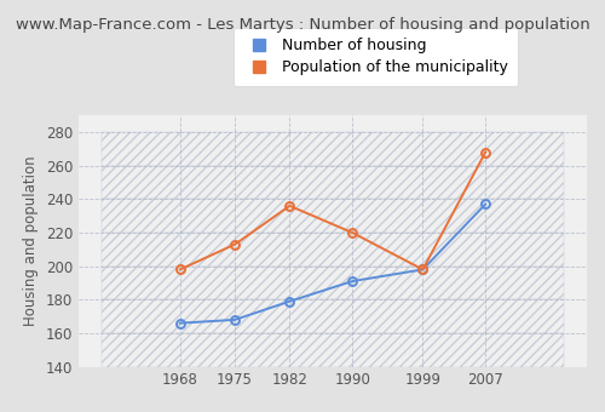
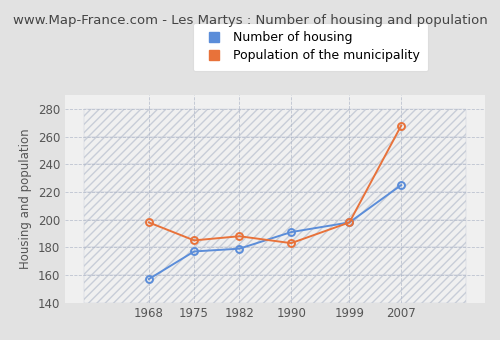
Number of housing/1968: 166 -> 157
Number of housing/1975: 168 -> 177
Population of the municipality/1975: 213 -> 185
Population of the municipality/1982: 236 -> 188
Population of the municipality/1990: 220 -> 183
Number of housing/2007: 237 -> 225
